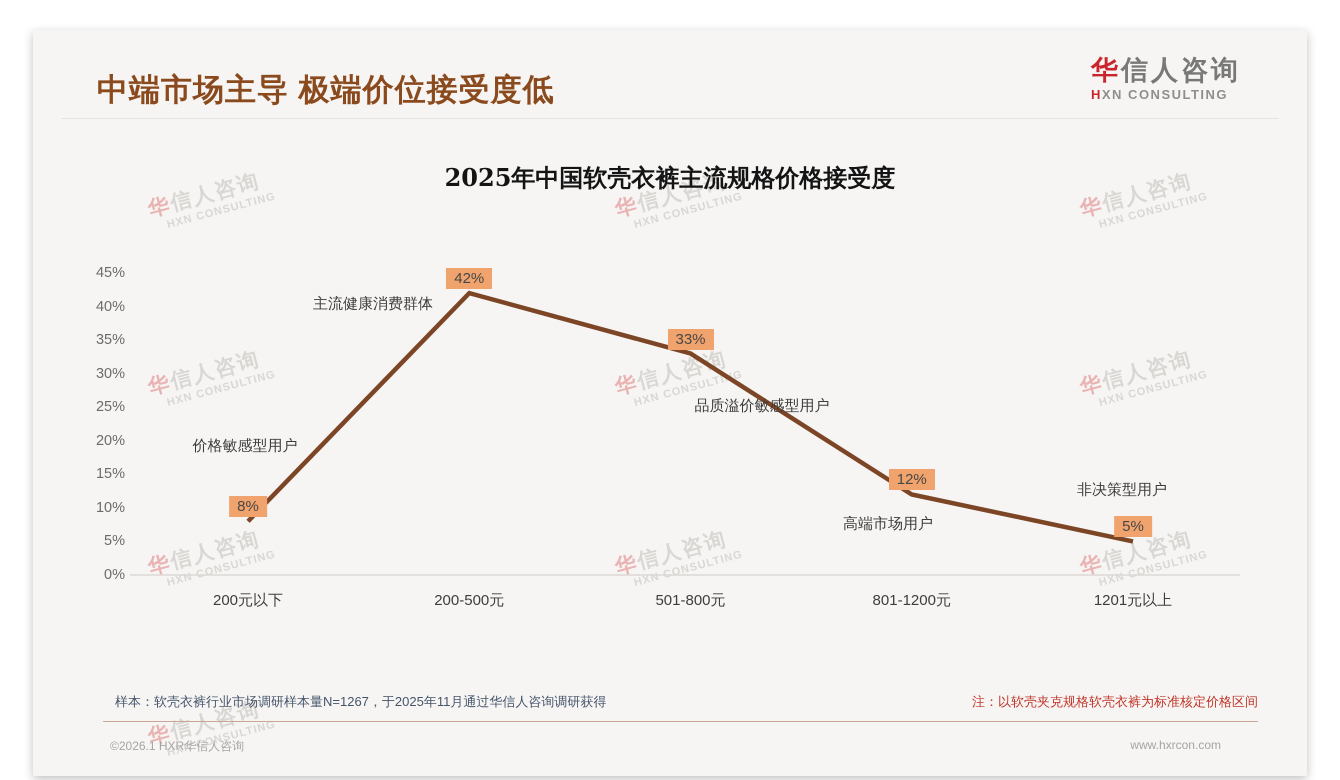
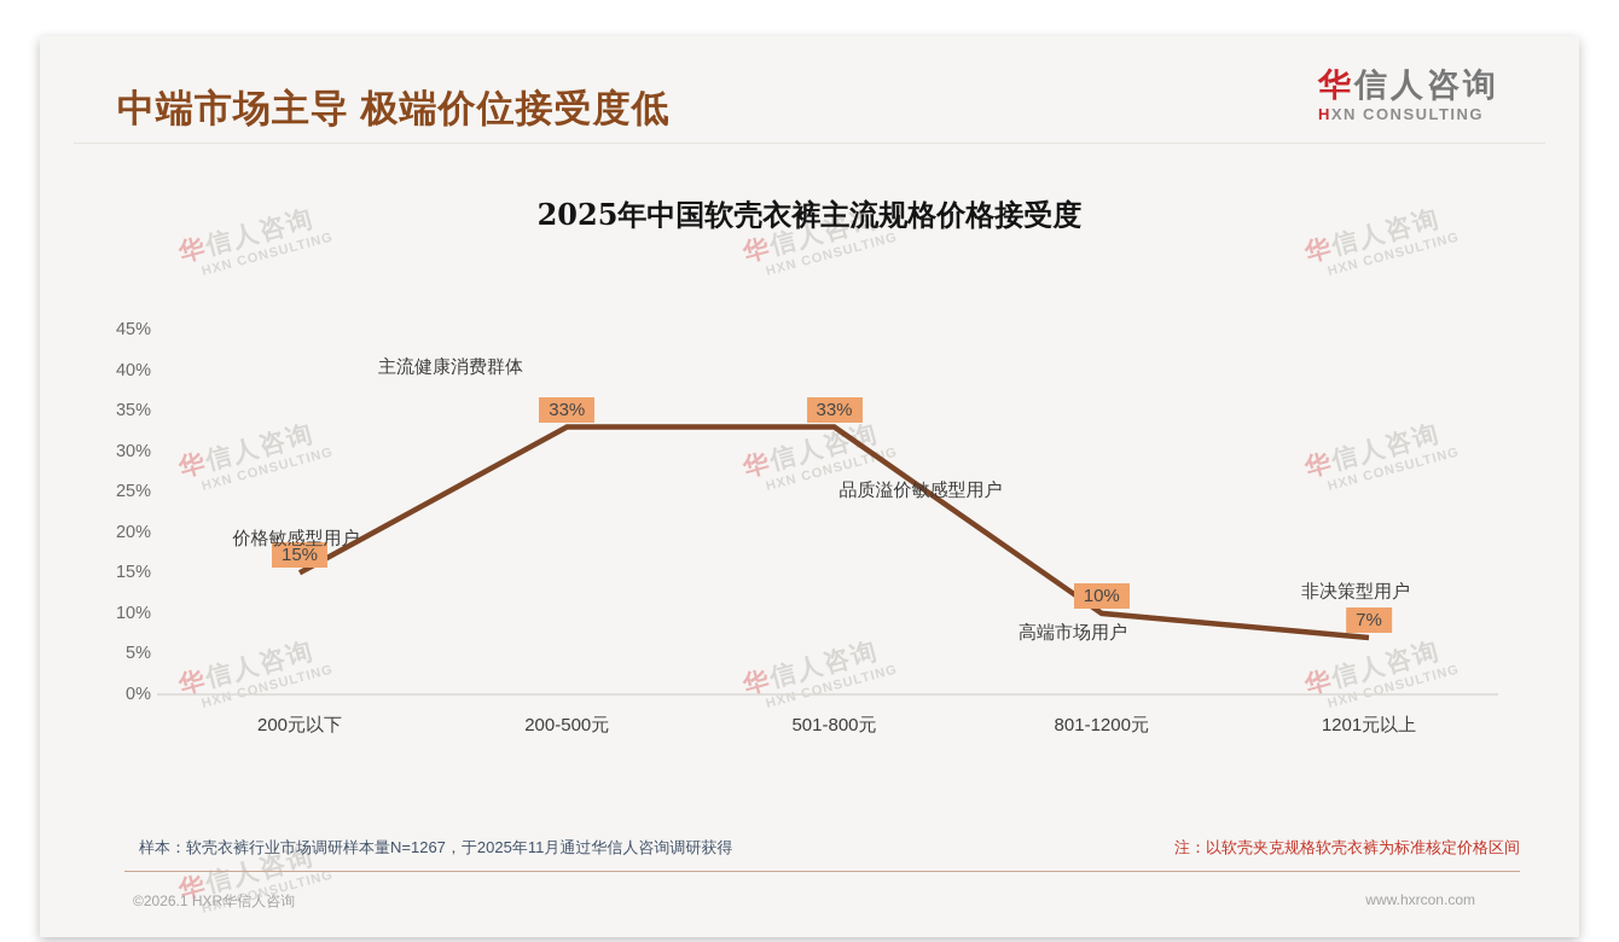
200元以下: 8% -> 15%
200-500元: 42% -> 33%
801-1200元: 12% -> 10%
1201元以上: 5% -> 7%
